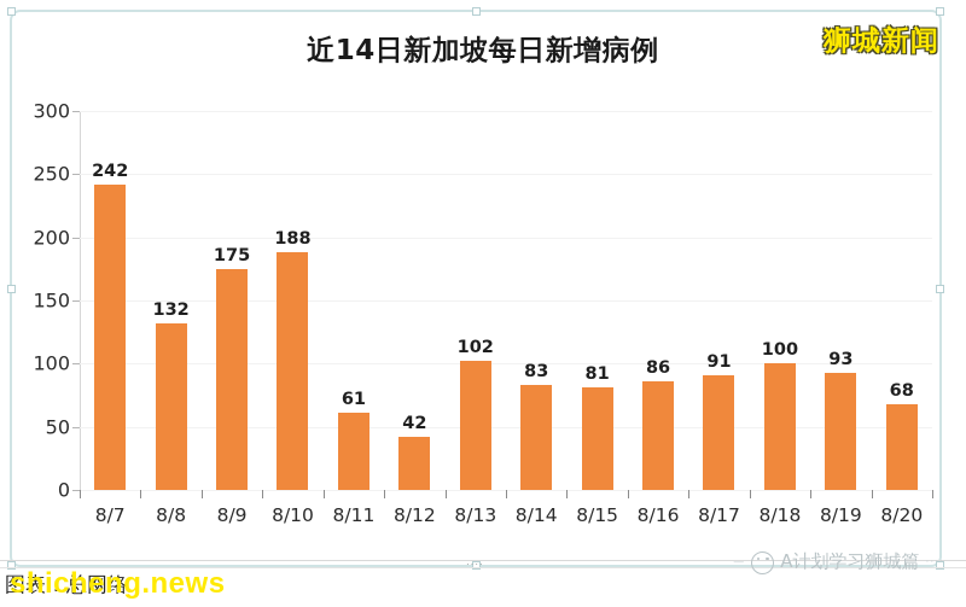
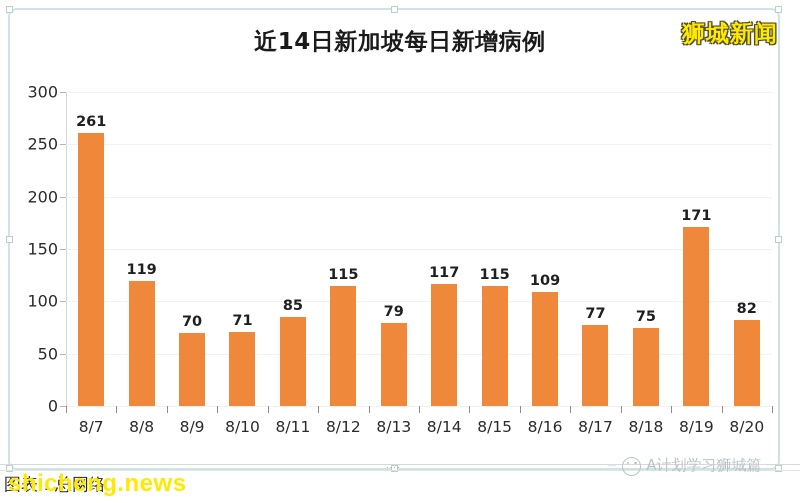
8/7: 242 -> 261
8/8: 132 -> 119
8/9: 175 -> 70
8/10: 188 -> 71
8/11: 61 -> 85
8/12: 42 -> 115
8/13: 102 -> 79
8/14: 83 -> 117
8/15: 81 -> 115
8/16: 86 -> 109
8/17: 91 -> 77
8/18: 100 -> 75
8/19: 93 -> 171
8/20: 68 -> 82
